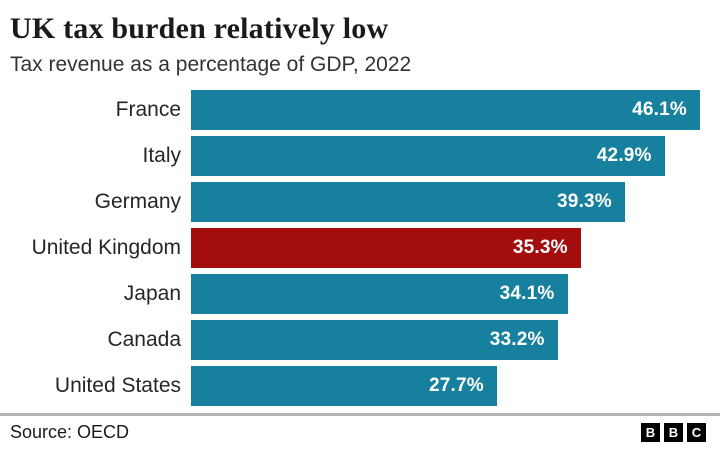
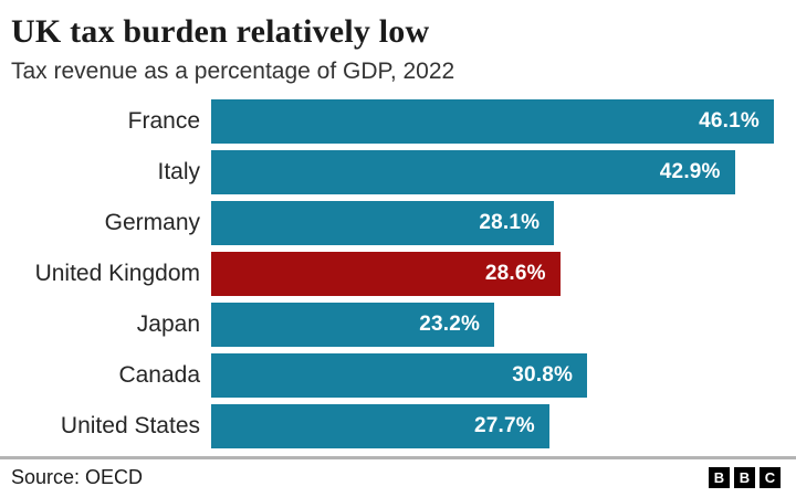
Germany: 39.3% -> 28.1%
United Kingdom: 35.3% -> 28.6%
Japan: 34.1% -> 23.2%
Canada: 33.2% -> 30.8%
